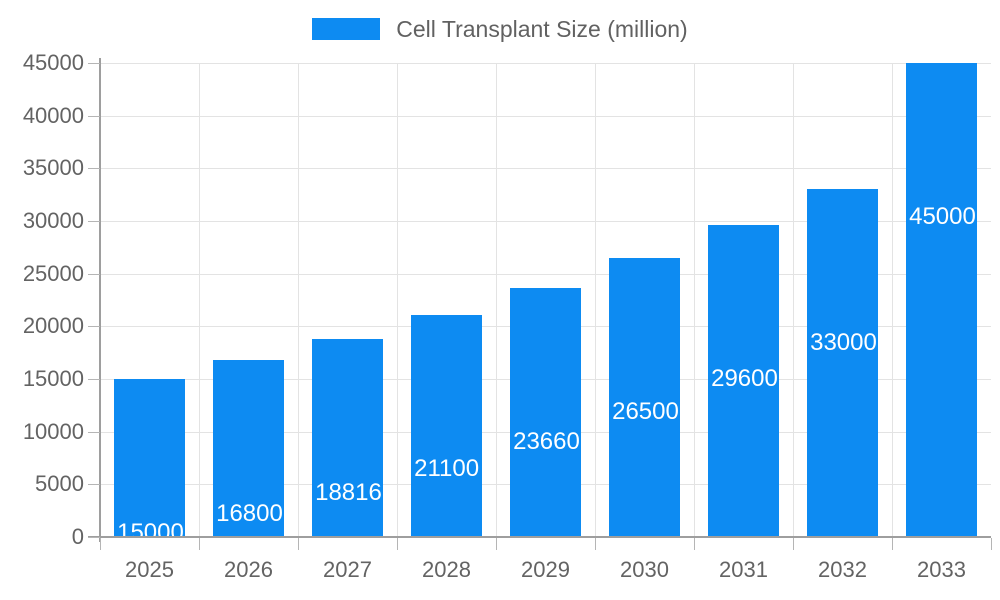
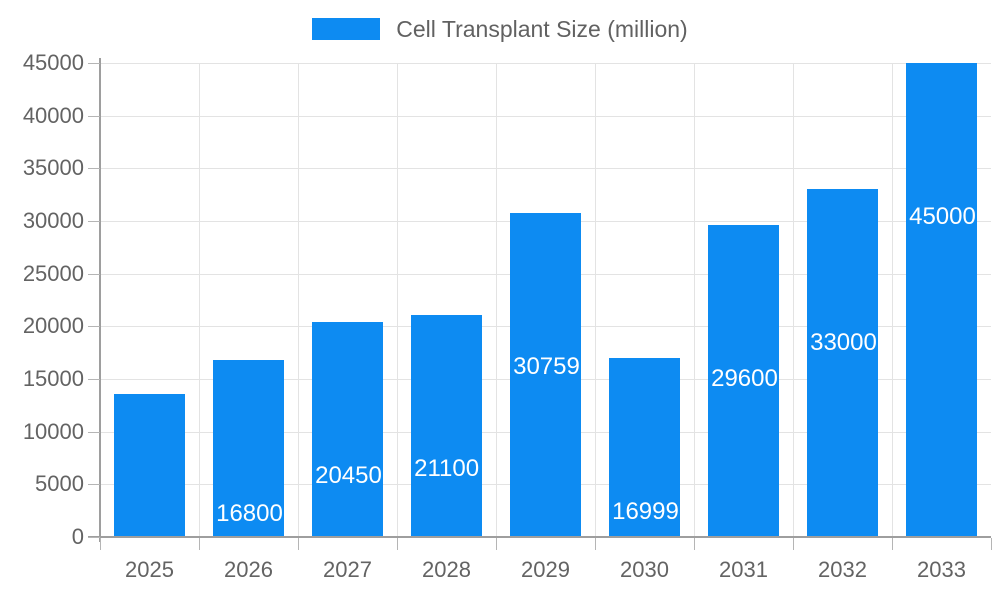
2025: 15000 -> 13616
2027: 18816 -> 20450
2029: 23660 -> 30759
2030: 26500 -> 16999
